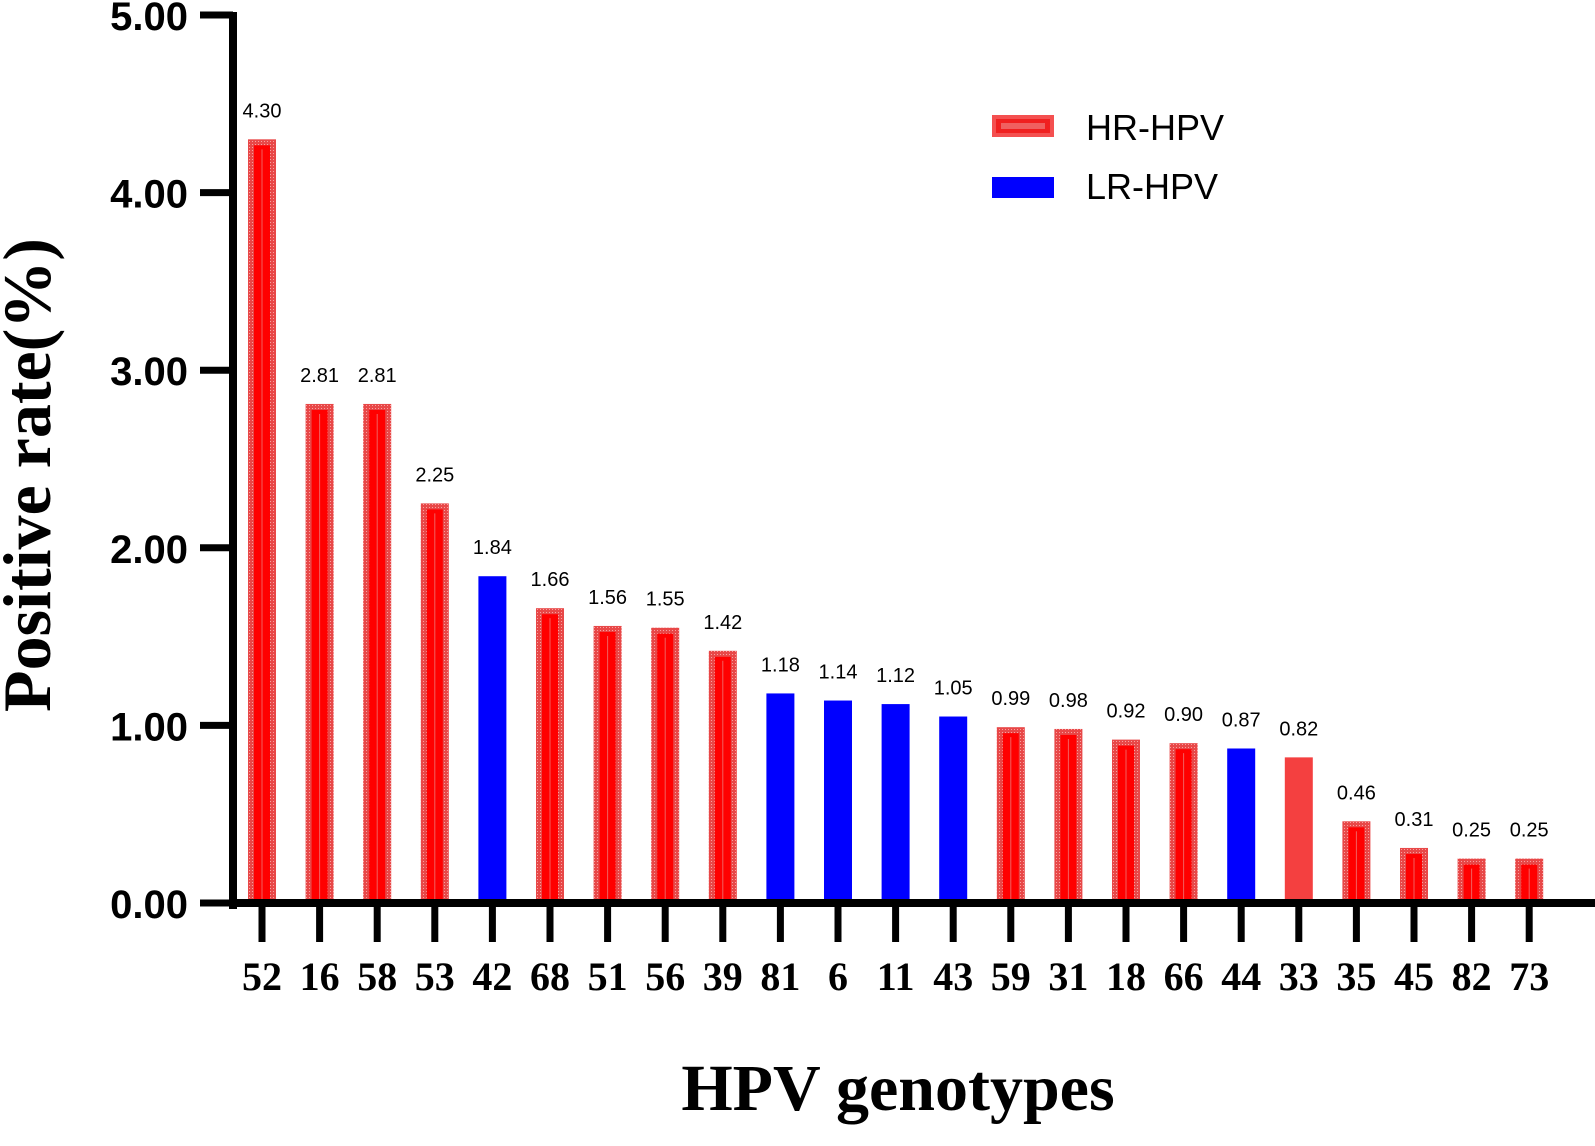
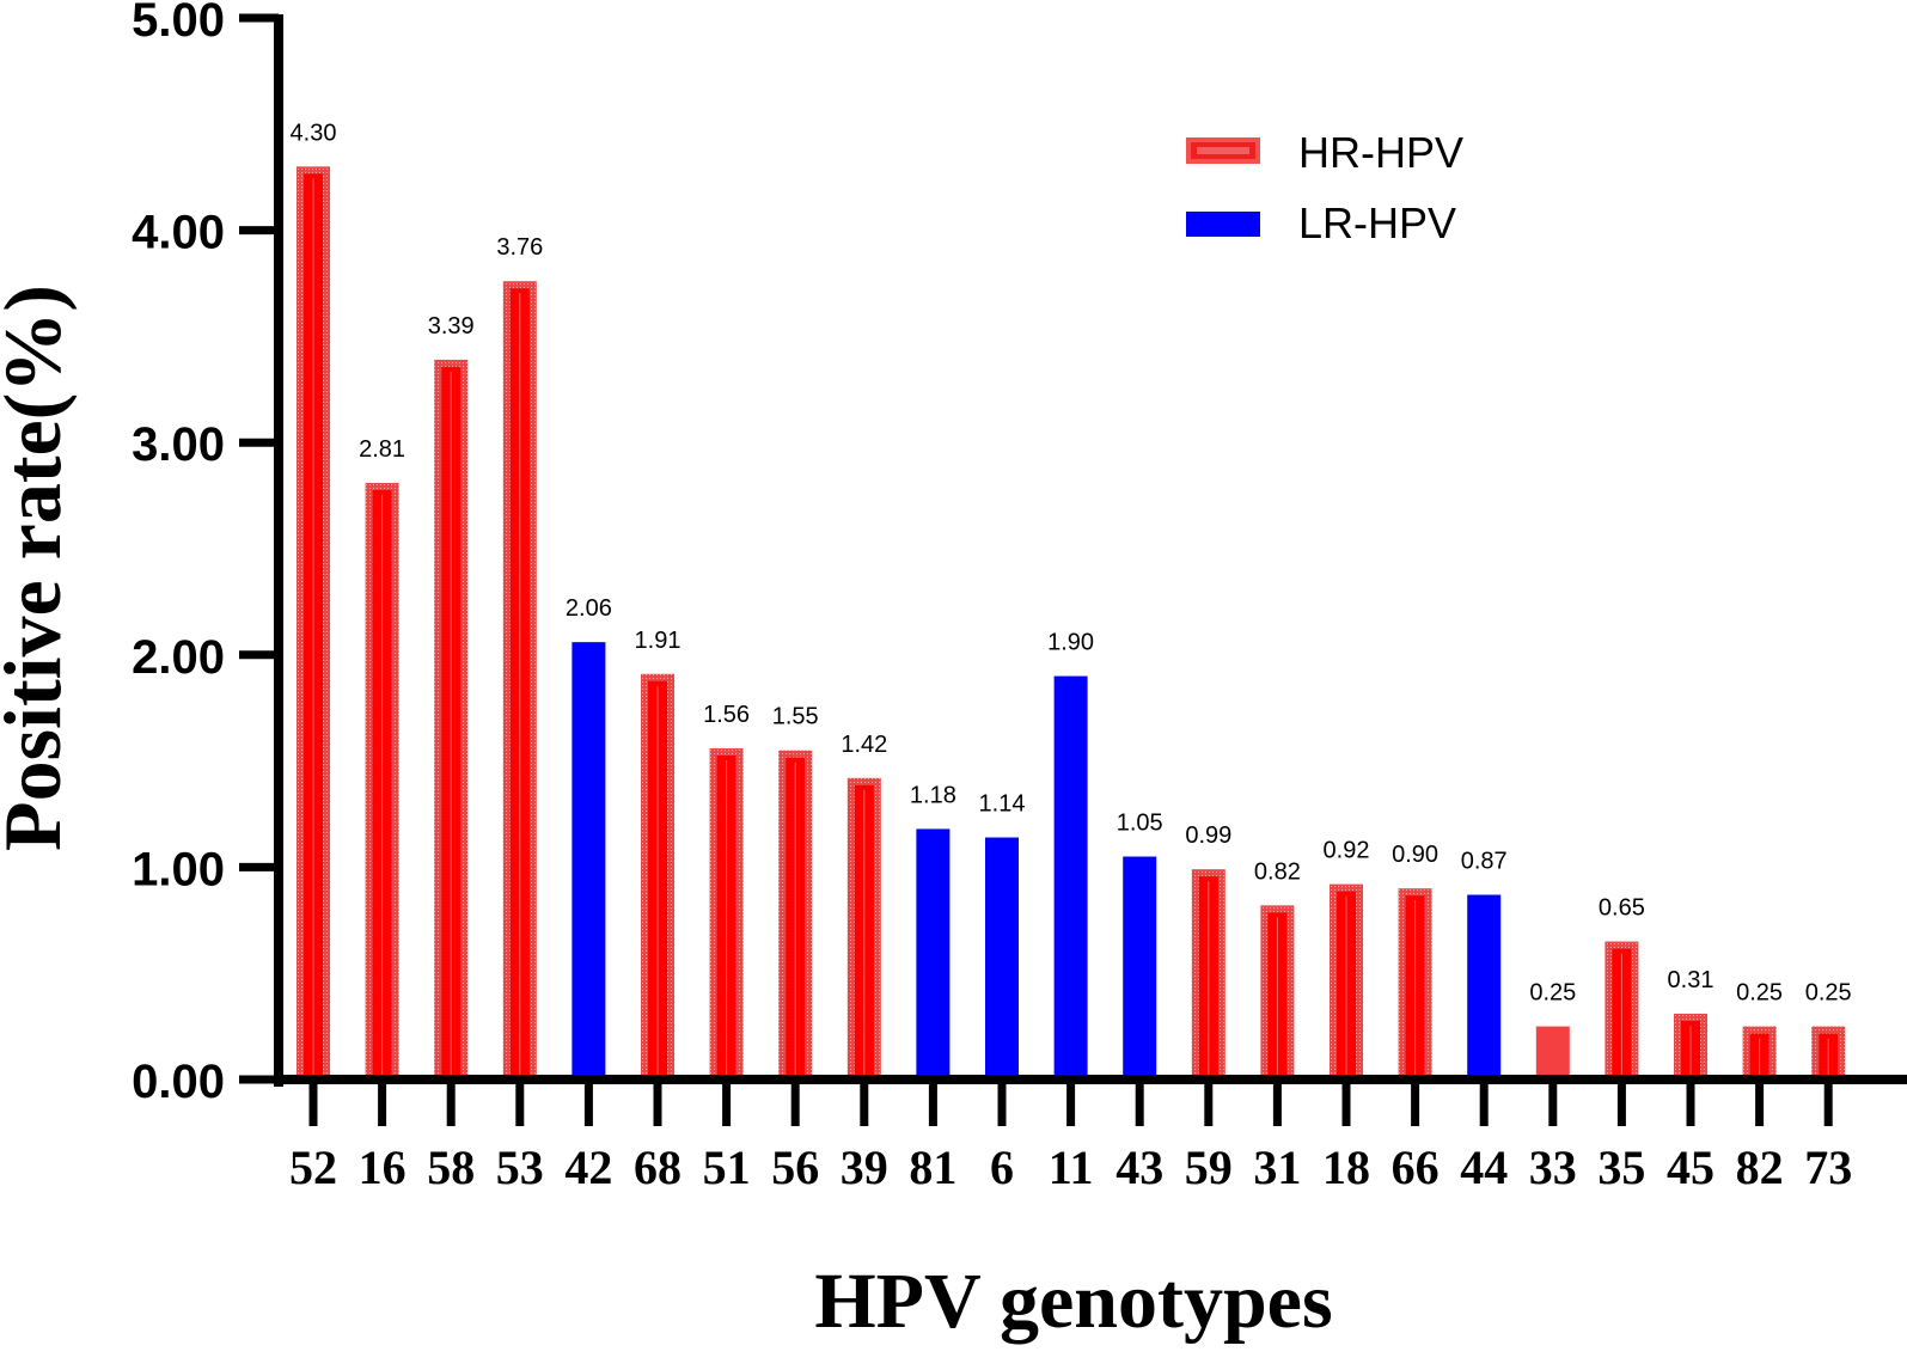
58: 2.81 -> 3.39
53: 2.25 -> 3.76
42: 1.84 -> 2.06
68: 1.66 -> 1.91
11: 1.12 -> 1.90
31: 0.98 -> 0.82
33: 0.82 -> 0.25
35: 0.46 -> 0.65
